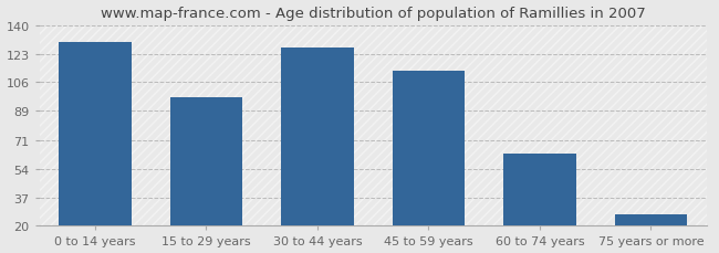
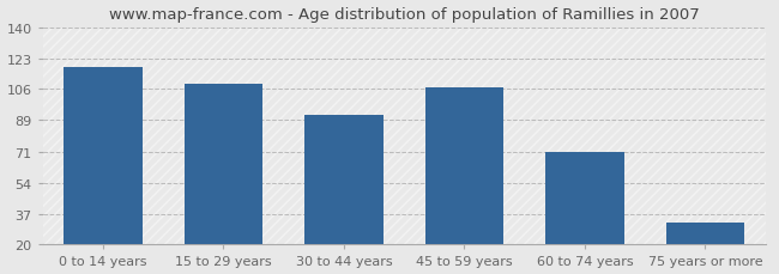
0 to 14 years: 130 -> 118
15 to 29 years: 97 -> 109
30 to 44 years: 127 -> 92
45 to 59 years: 113 -> 107
60 to 74 years: 63 -> 71
75 years or more: 27 -> 32
